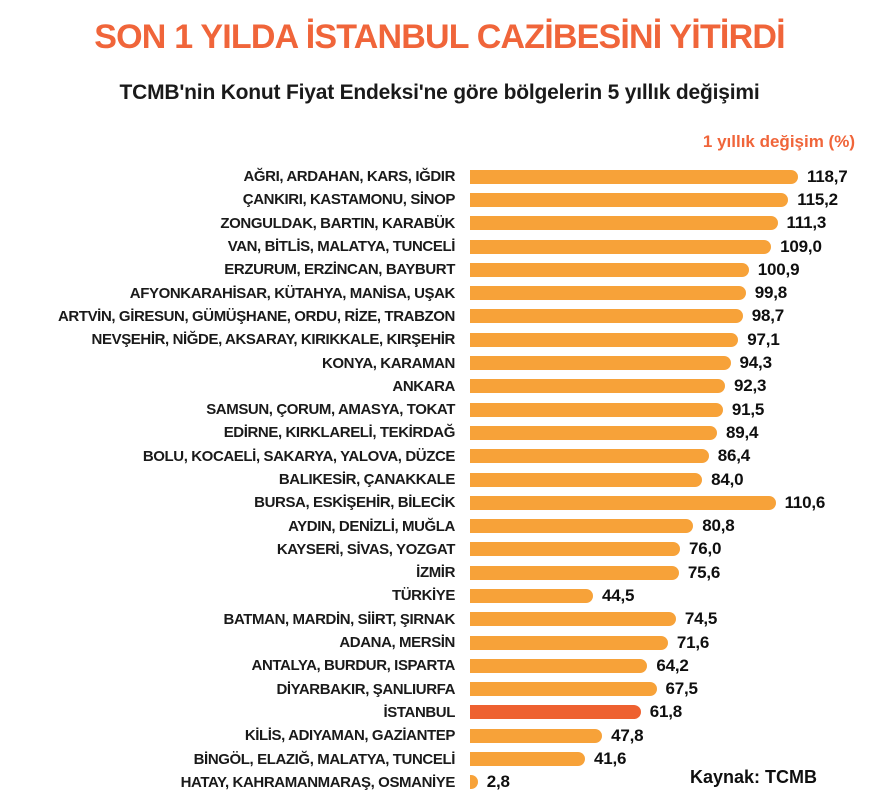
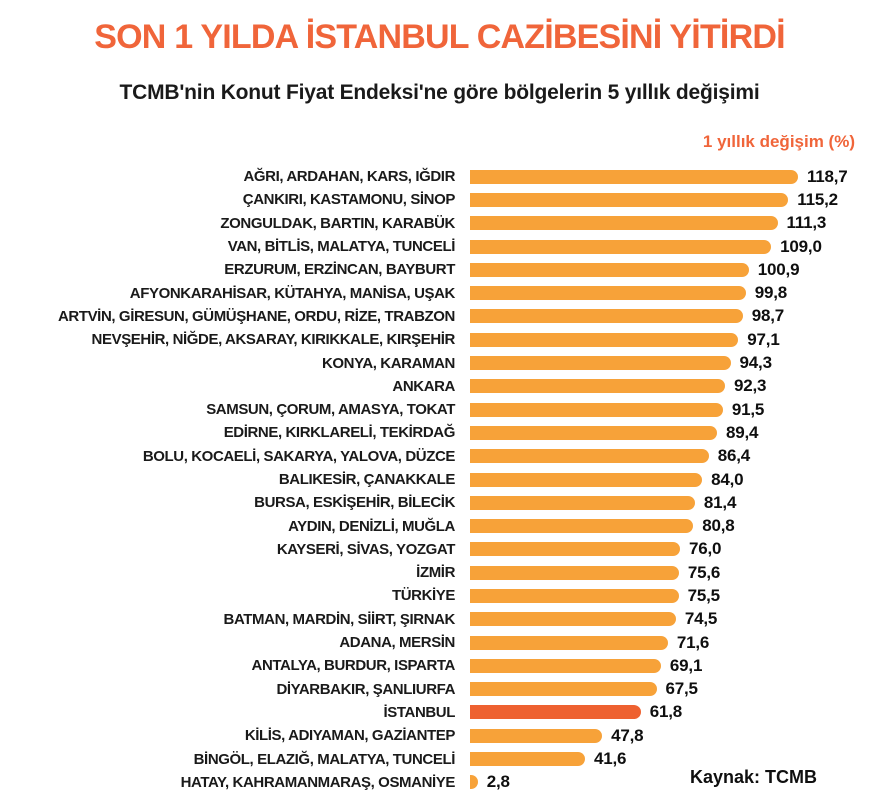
BURSA, ESKİŞEHİR, BİLECİK: 110,6 -> 81,4
TÜRKİYE: 44,5 -> 75,5
ANTALYA, BURDUR, ISPARTA: 64,2 -> 69,1
